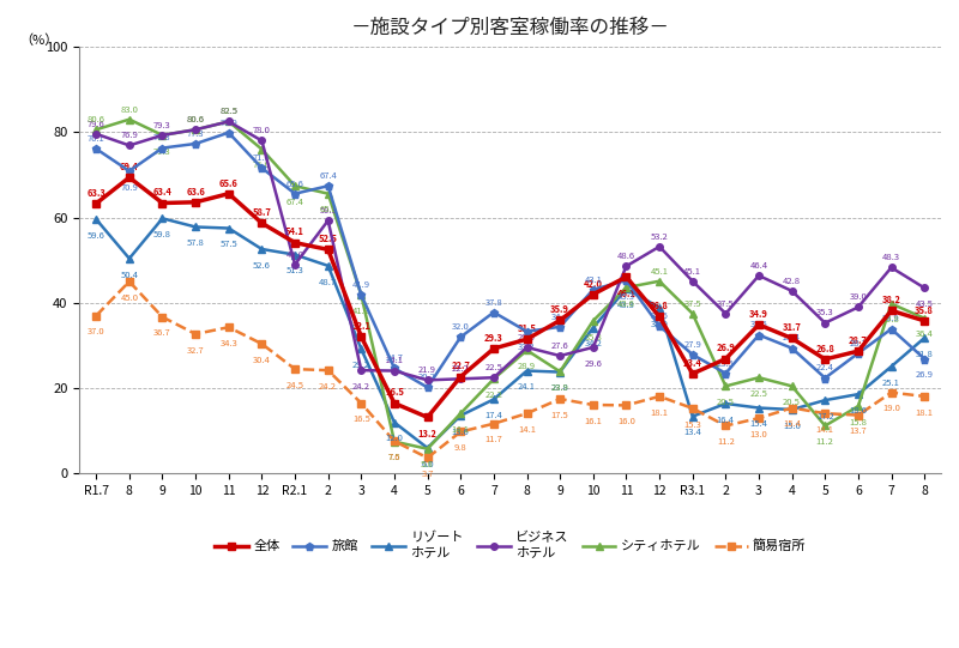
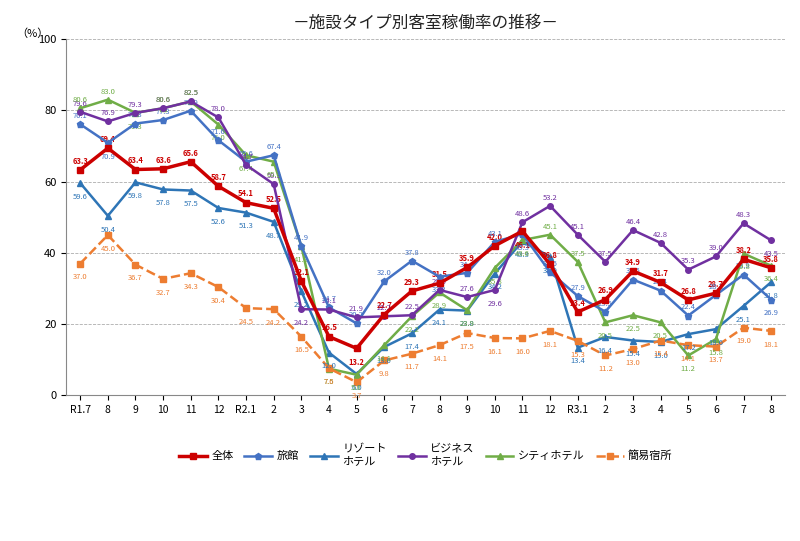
ビジネス ホテル/R2.1: 49.0 -> 64.7
